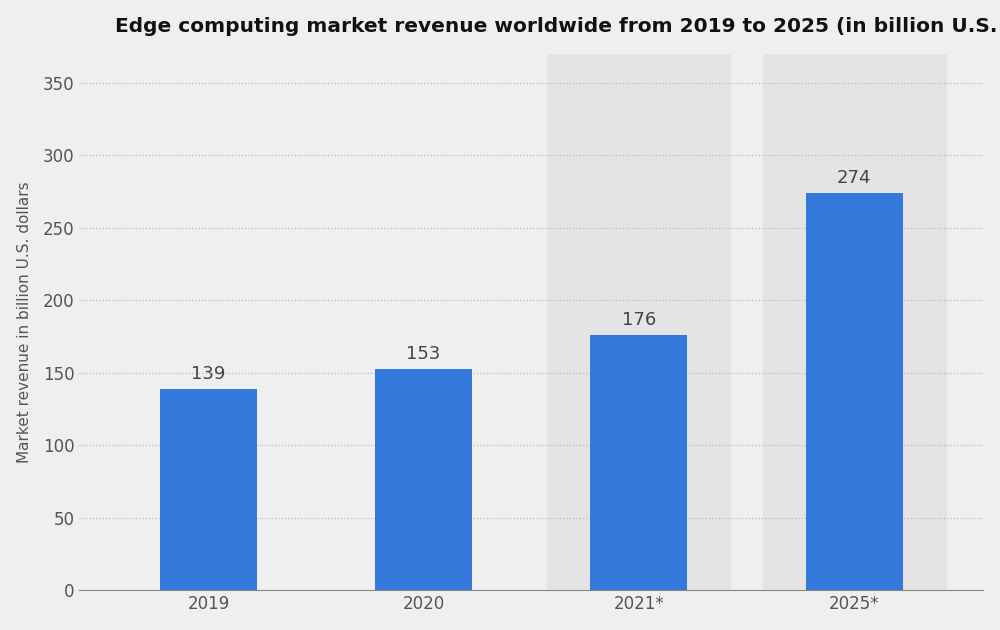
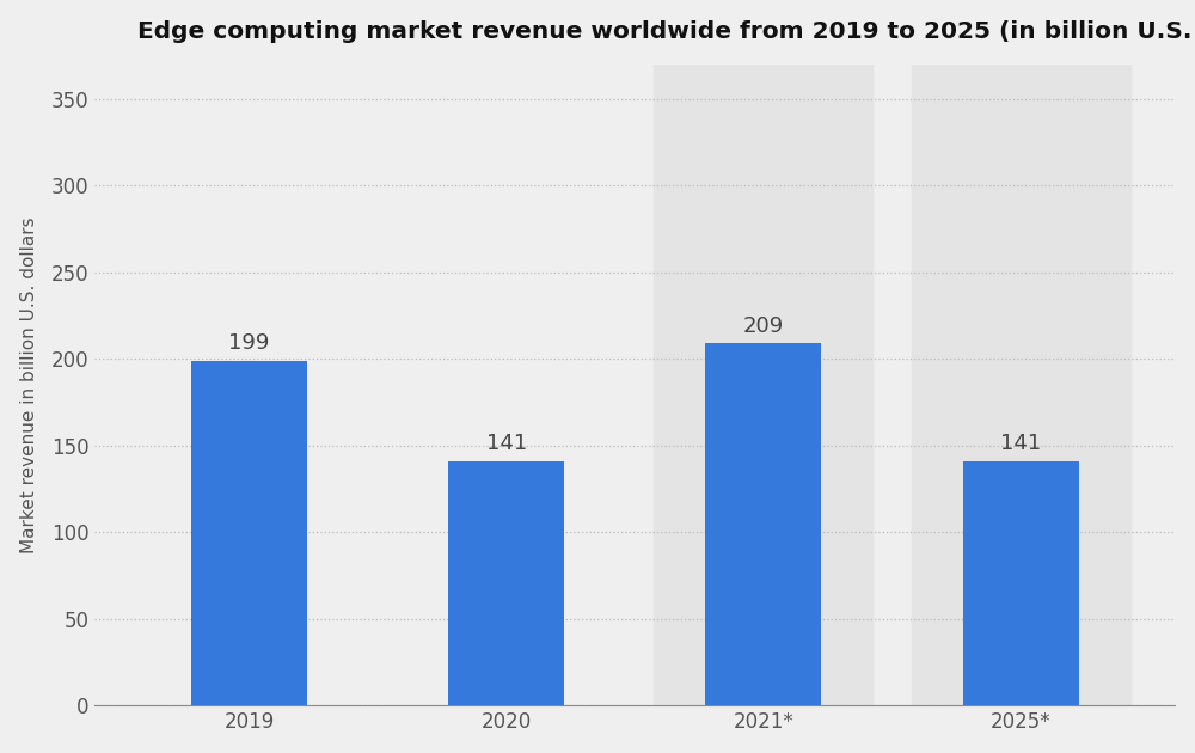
2019: 139 -> 199
2020: 153 -> 141
2021*: 176 -> 209
2025*: 274 -> 141
